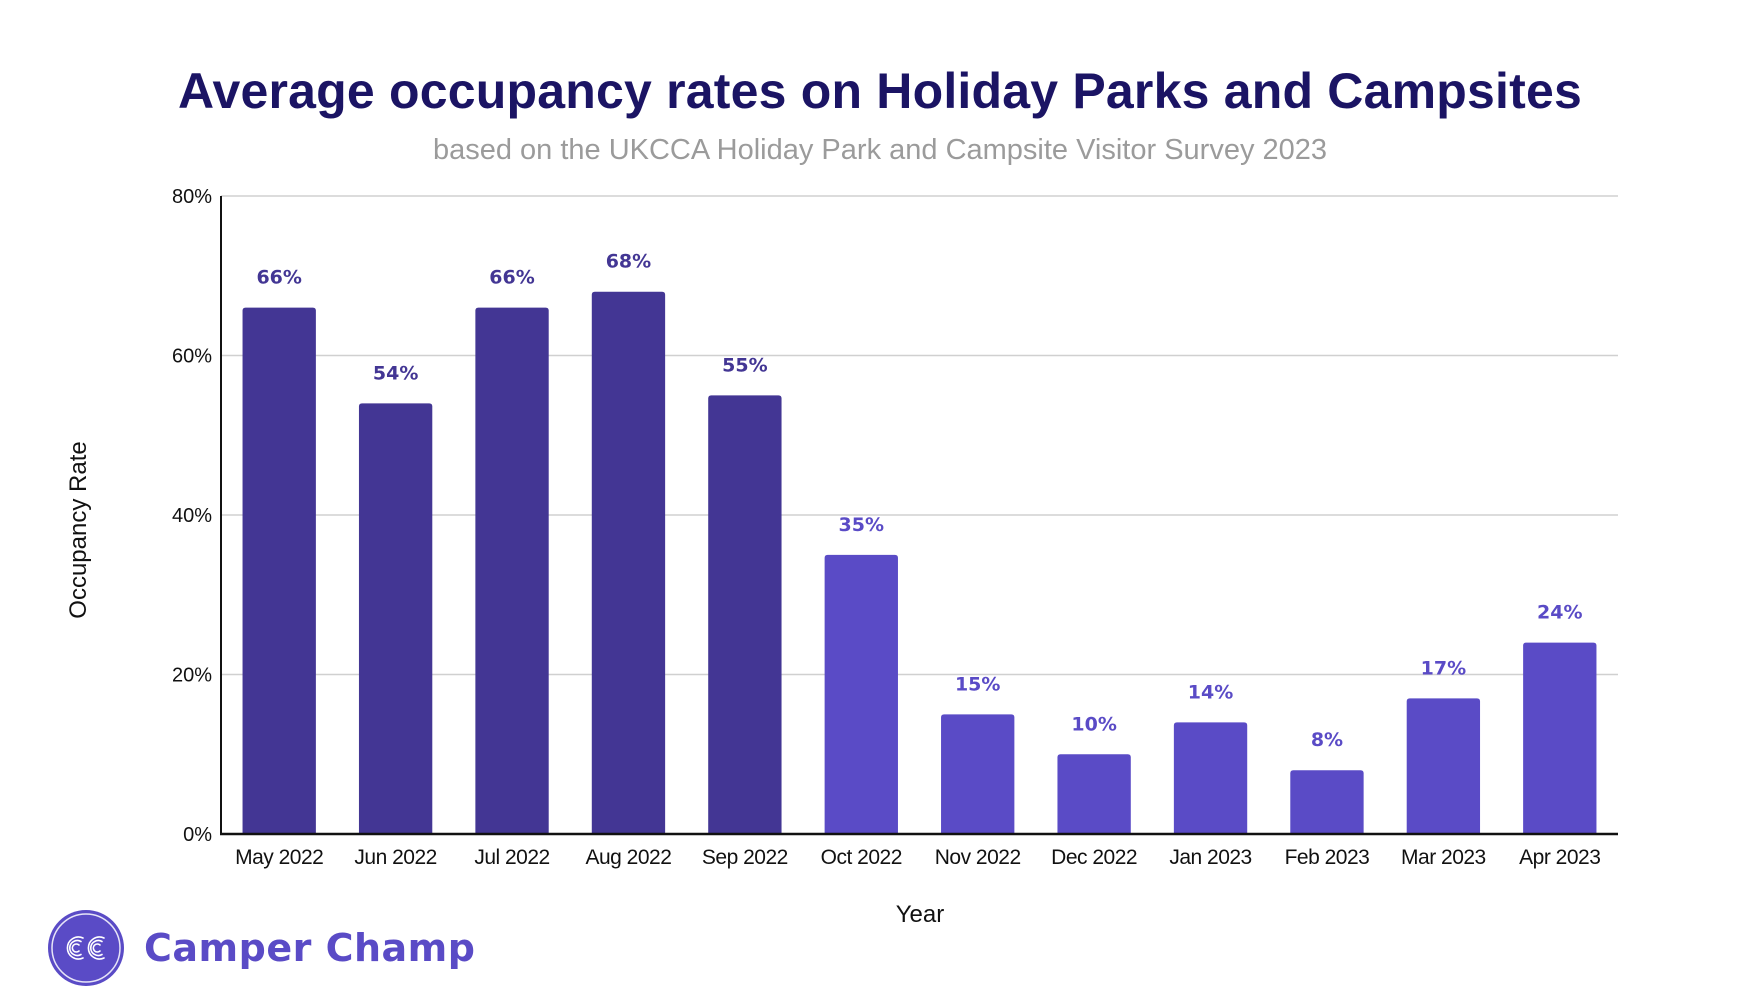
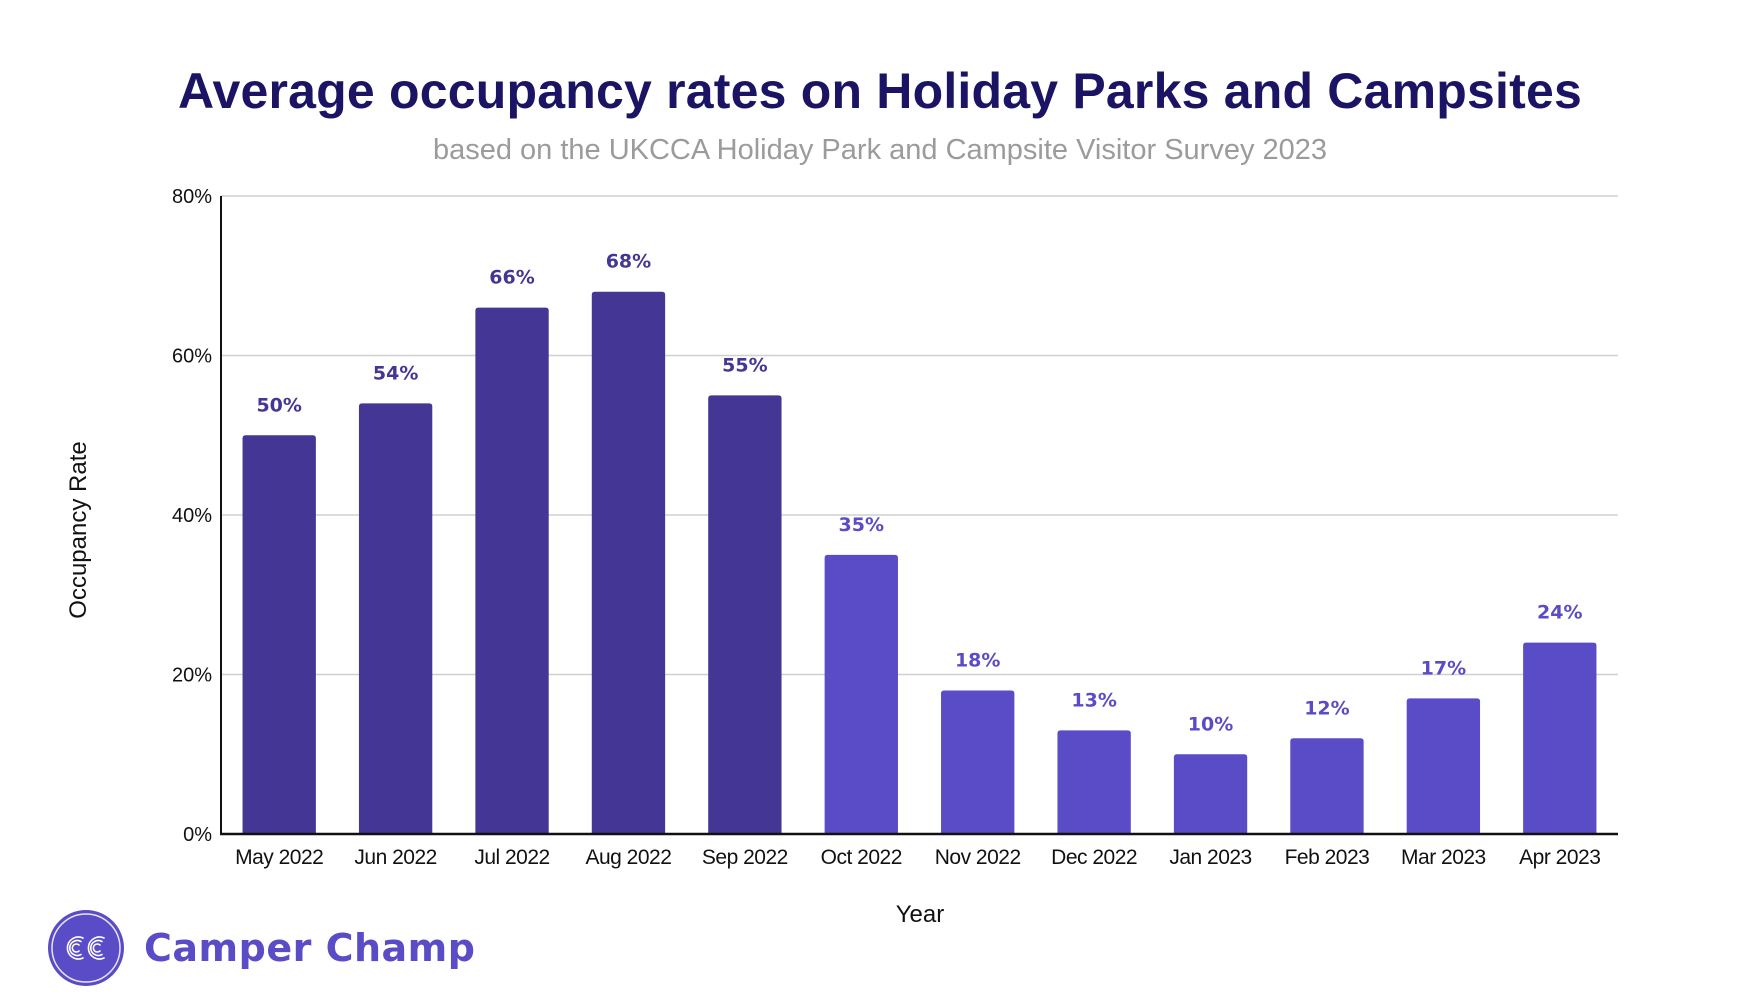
May 2022: 66% -> 50%
Nov 2022: 15% -> 18%
Dec 2022: 10% -> 13%
Jan 2023: 14% -> 10%
Feb 2023: 8% -> 12%
